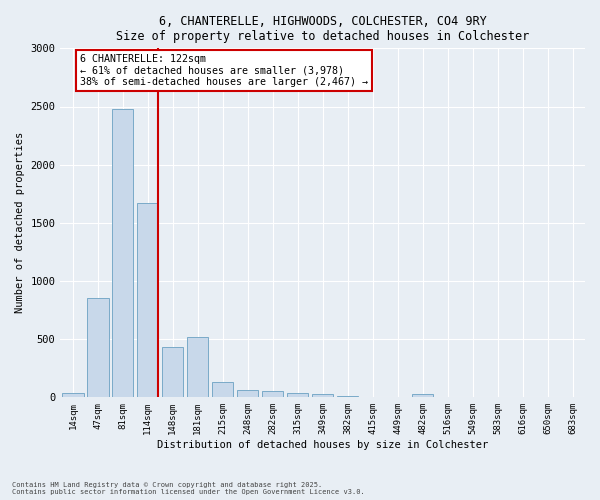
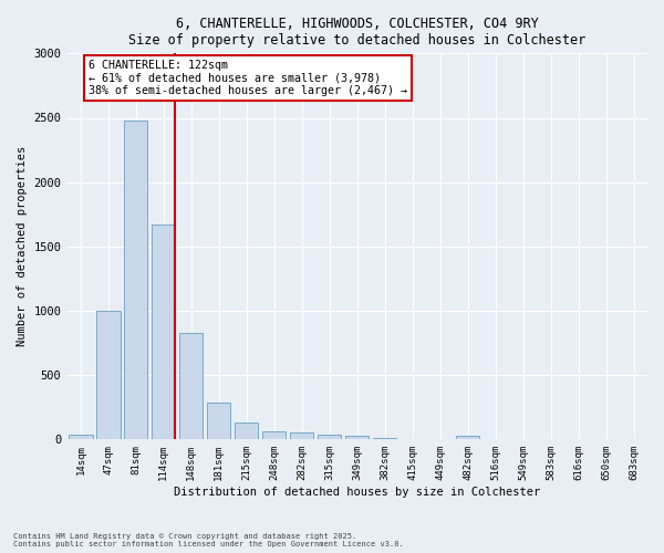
47sqm: 850 -> 1000
148sqm: 430 -> 830
181sqm: 520 -> 290
